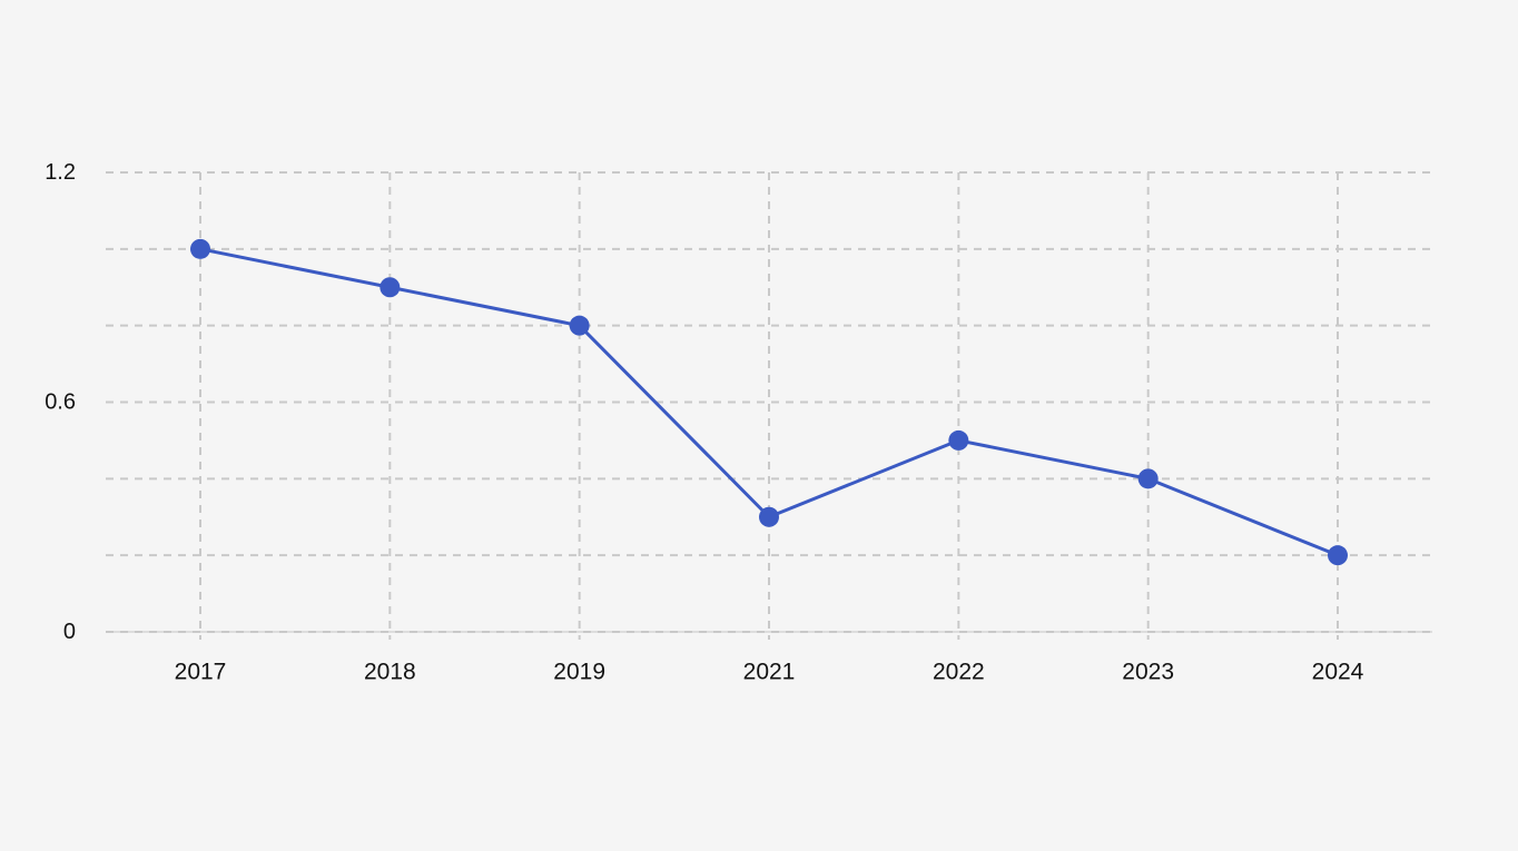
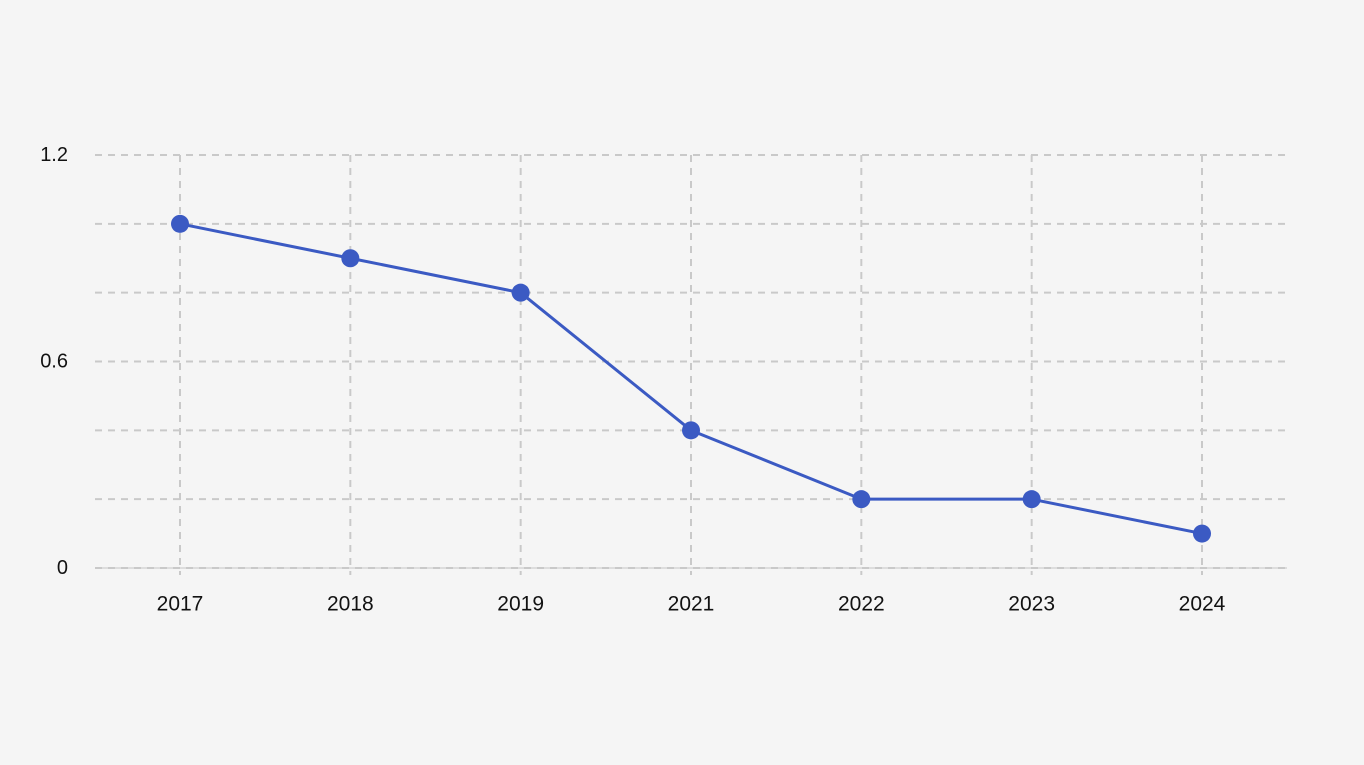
2021: 0.3 -> 0.4
2022: 0.5 -> 0.2
2023: 0.4 -> 0.2
2024: 0.2 -> 0.1
